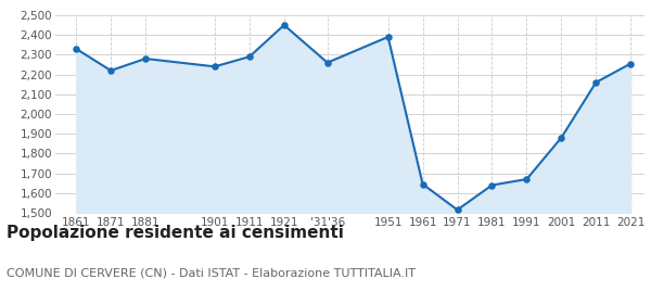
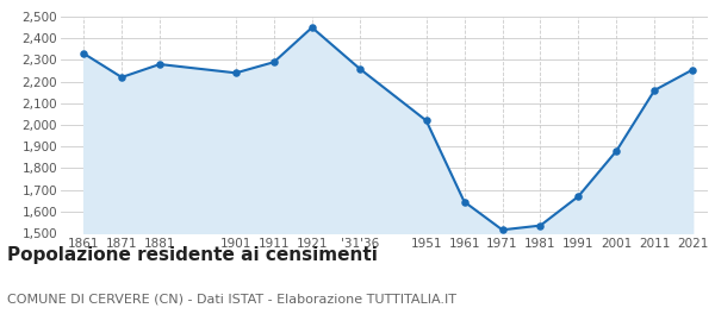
1951: 2,390 -> 2,020
1981: 1,640 -> 1,540
